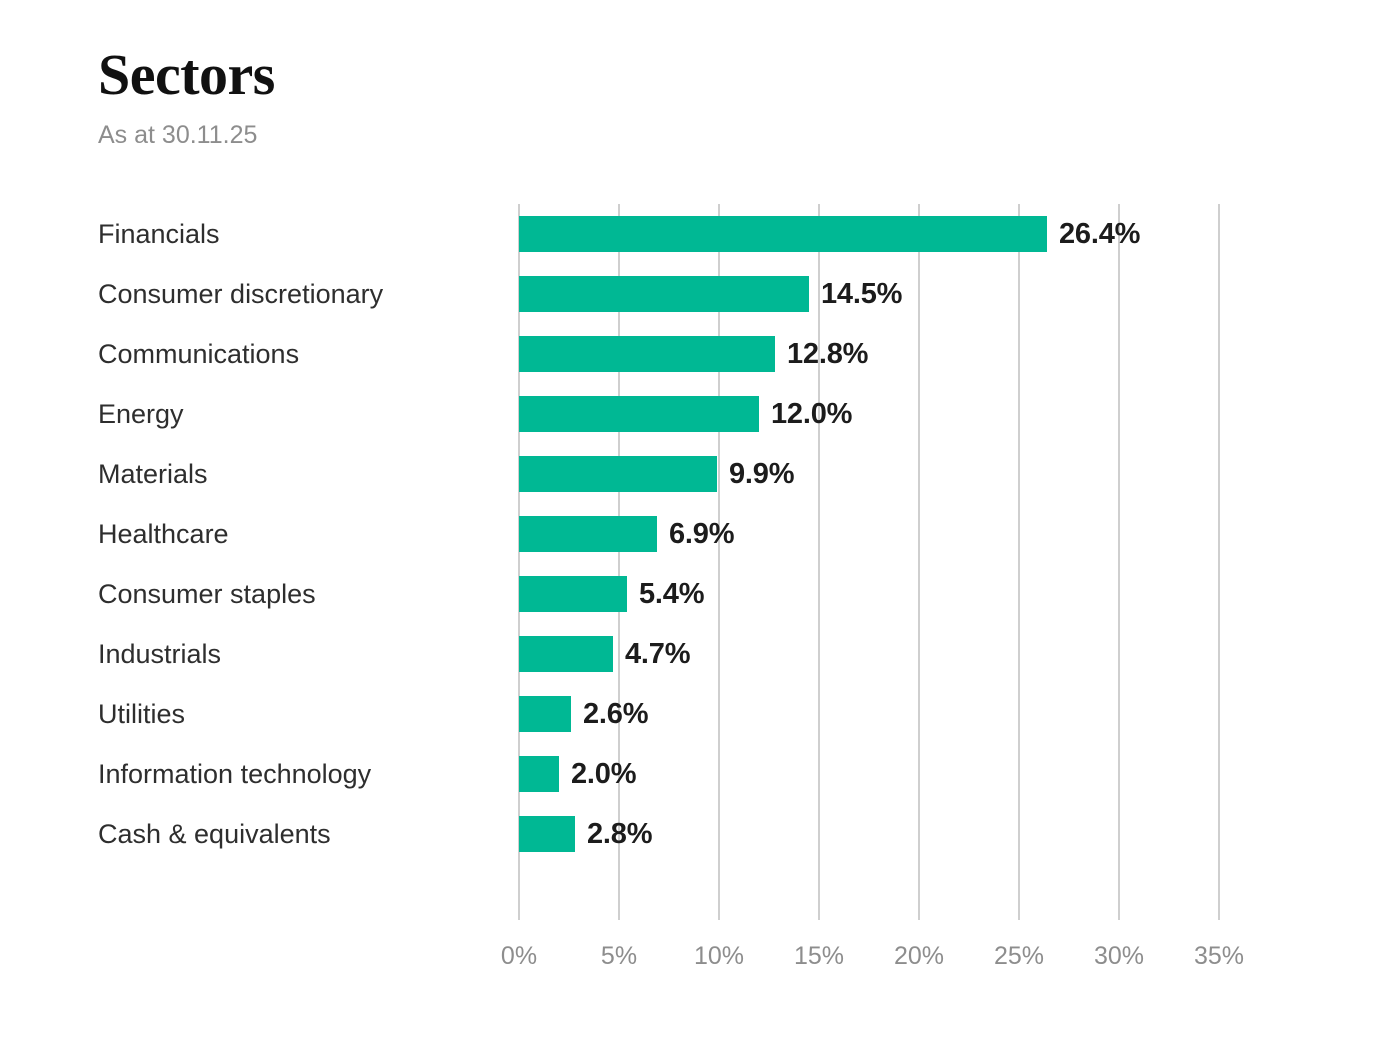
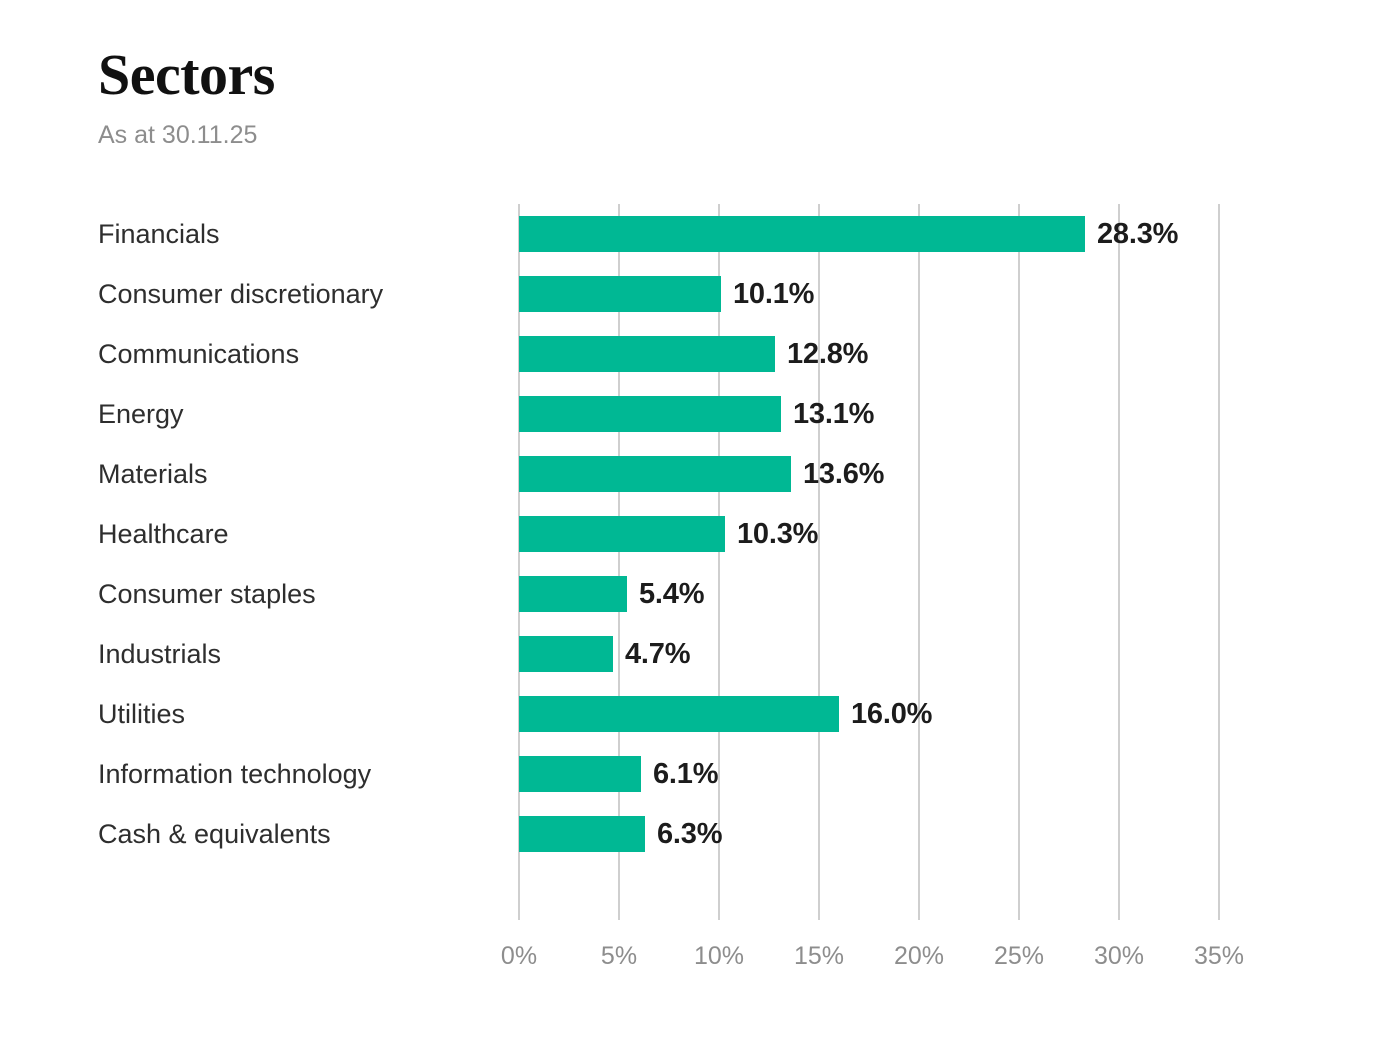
Financials: 26.4% -> 28.3%
Consumer discretionary: 14.5% -> 10.1%
Energy: 12.0% -> 13.1%
Materials: 9.9% -> 13.6%
Healthcare: 6.9% -> 10.3%
Utilities: 2.6% -> 16.0%
Information technology: 2.0% -> 6.1%
Cash & equivalents: 2.8% -> 6.3%
